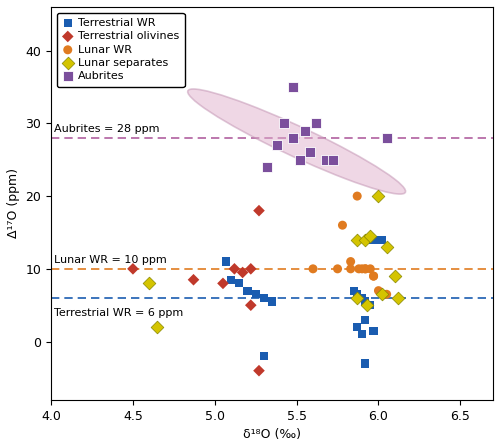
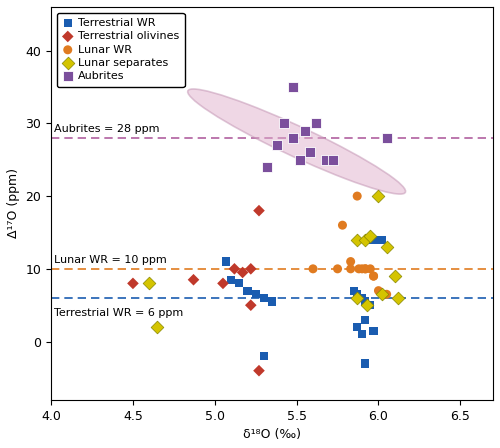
Terrestrial olivines/4.5: 10.0 -> 8.0
